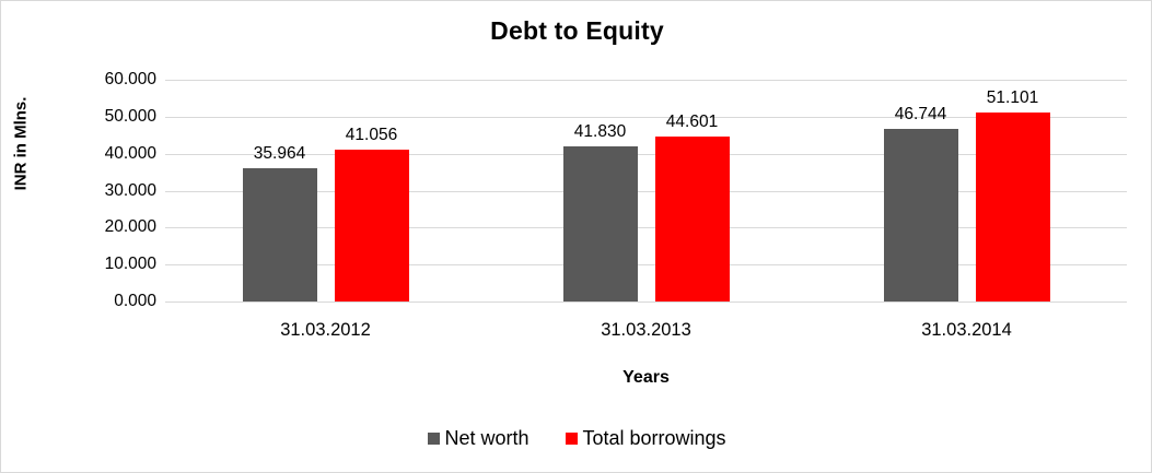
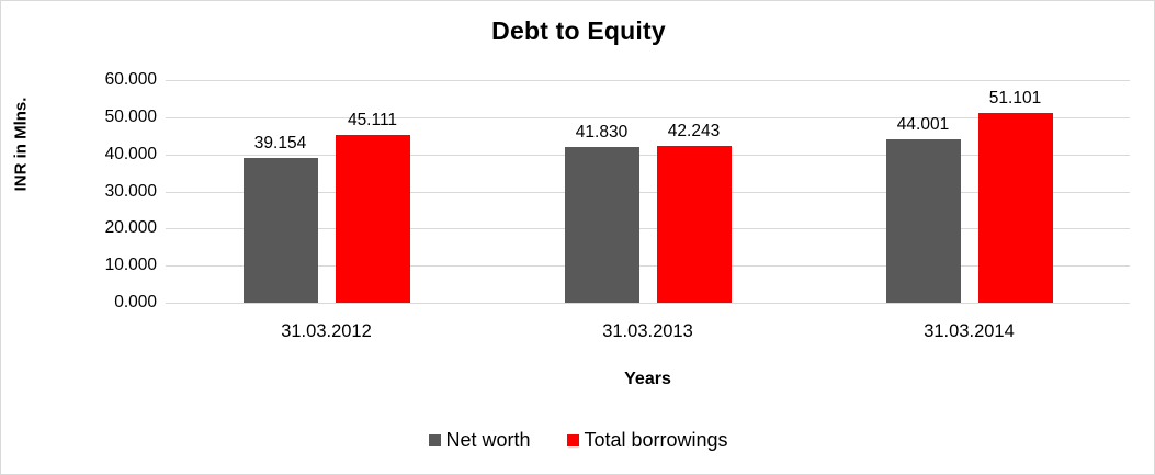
Net worth/31.03.2012: 35.964 -> 39.154
Total borrowings/31.03.2012: 41.056 -> 45.111
Total borrowings/31.03.2013: 44.601 -> 42.243
Net worth/31.03.2014: 46.744 -> 44.001
